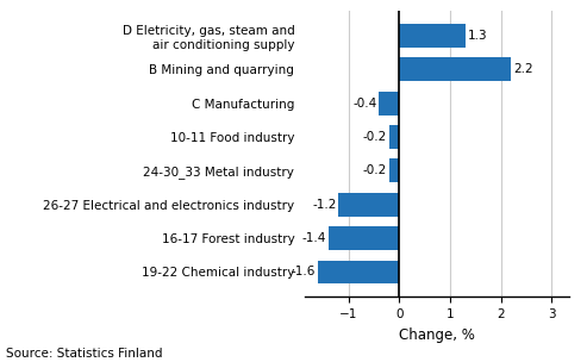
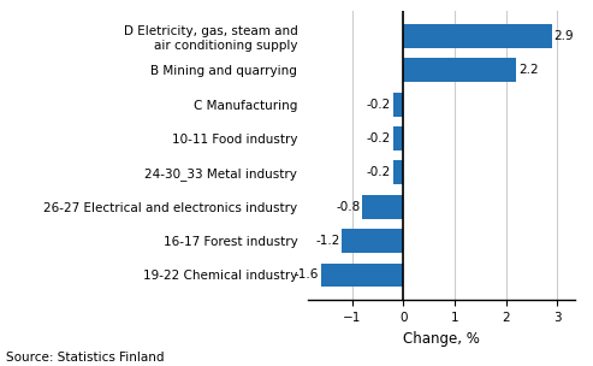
D Eletricity, gas, steam and air conditioning supply: 1.3 -> 2.9
C Manufacturing: -0.4 -> -0.2
26-27 Electrical and electronics industry: -1.2 -> -0.8
16-17 Forest industry: -1.4 -> -1.2
